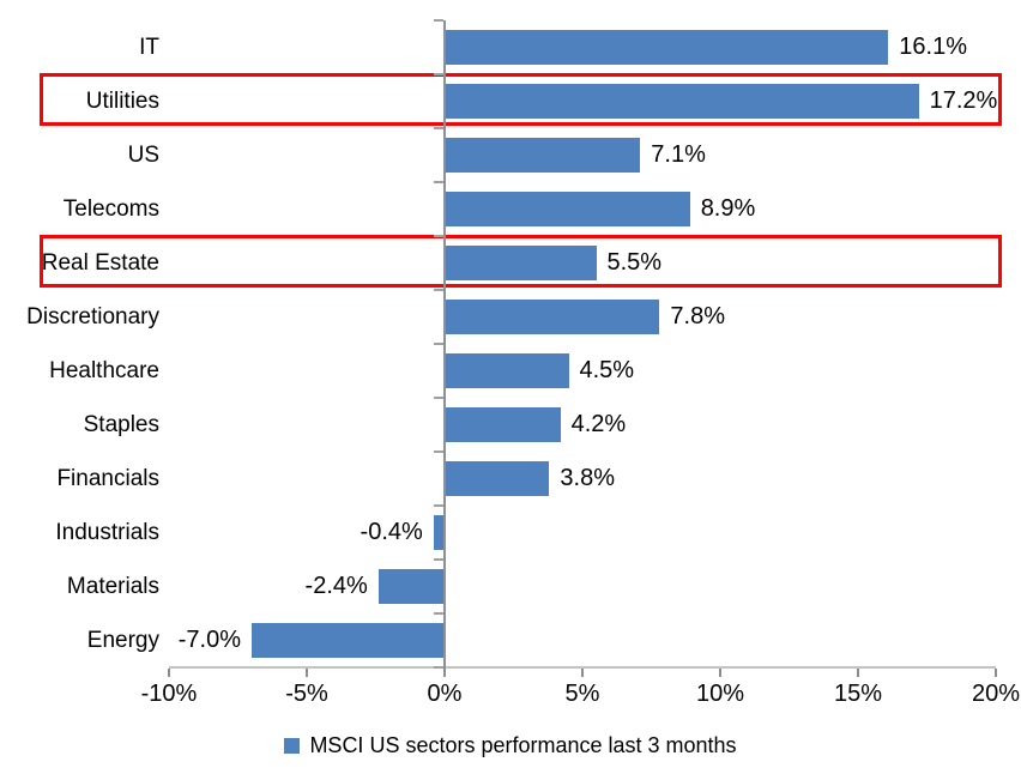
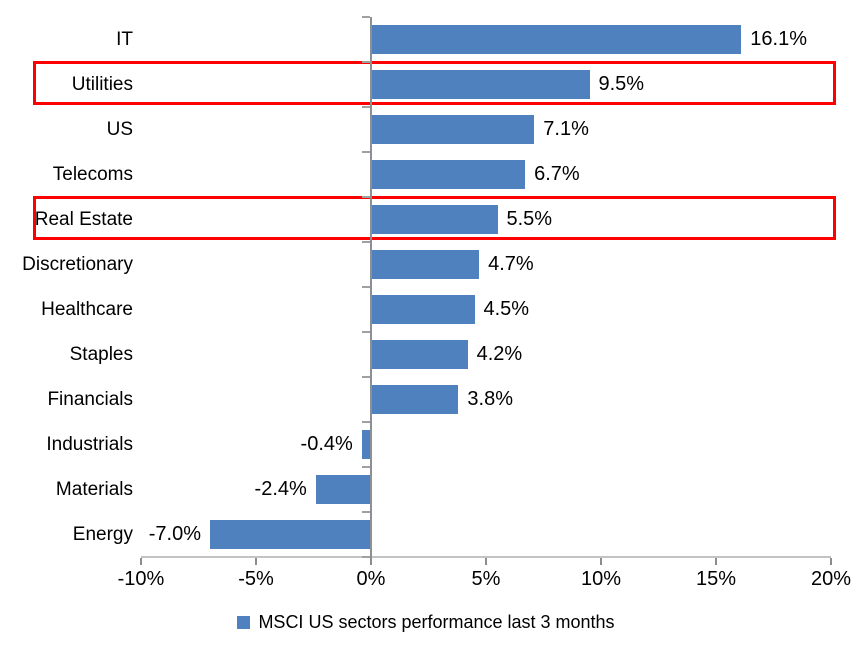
Utilities: 17.2% -> 9.5%
Telecoms: 8.9% -> 6.7%
Discretionary: 7.8% -> 4.7%
